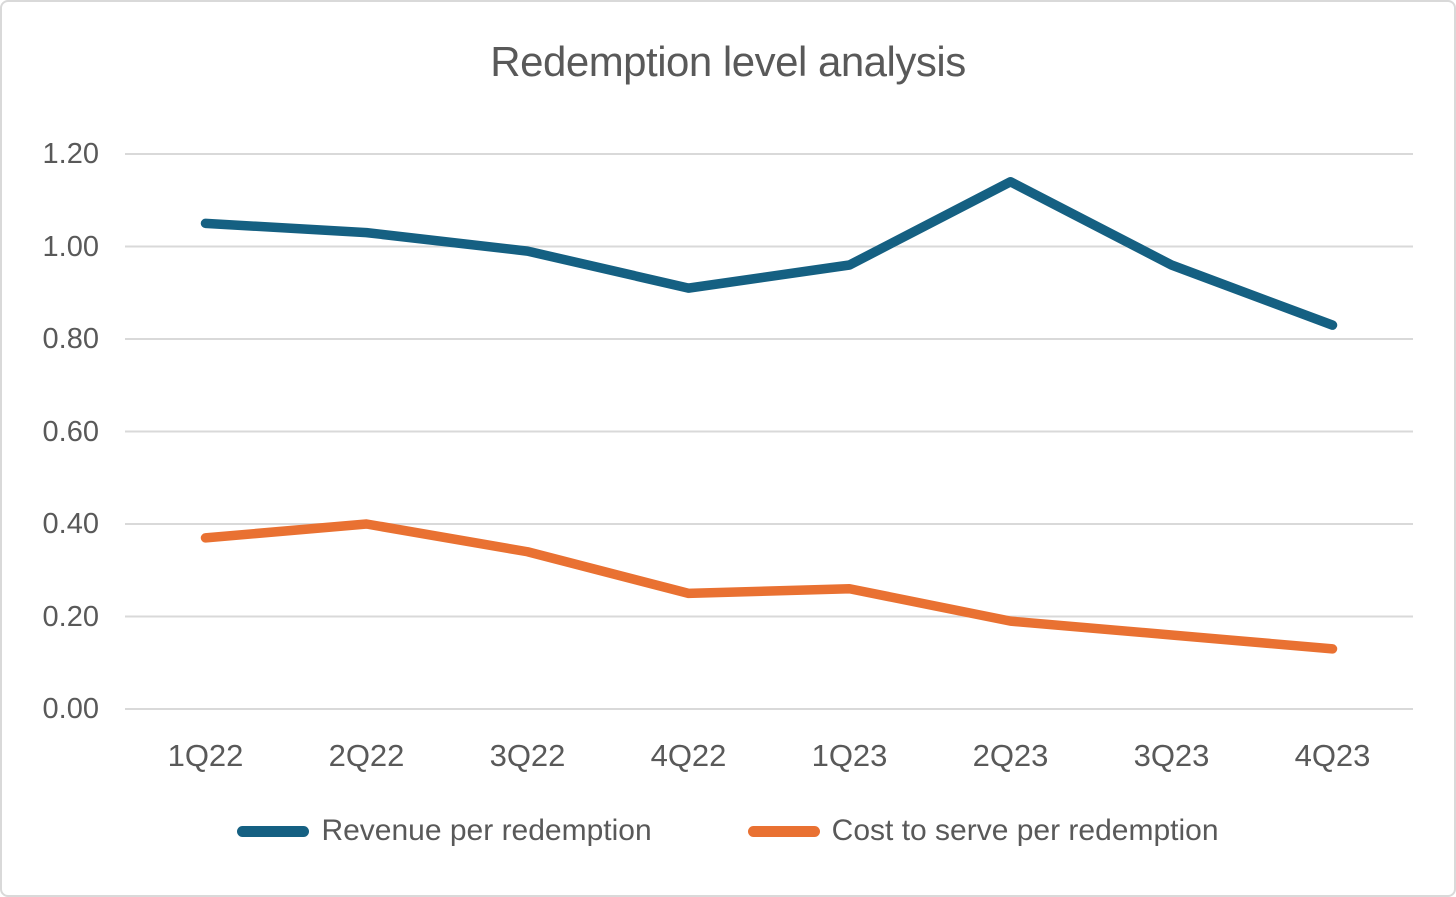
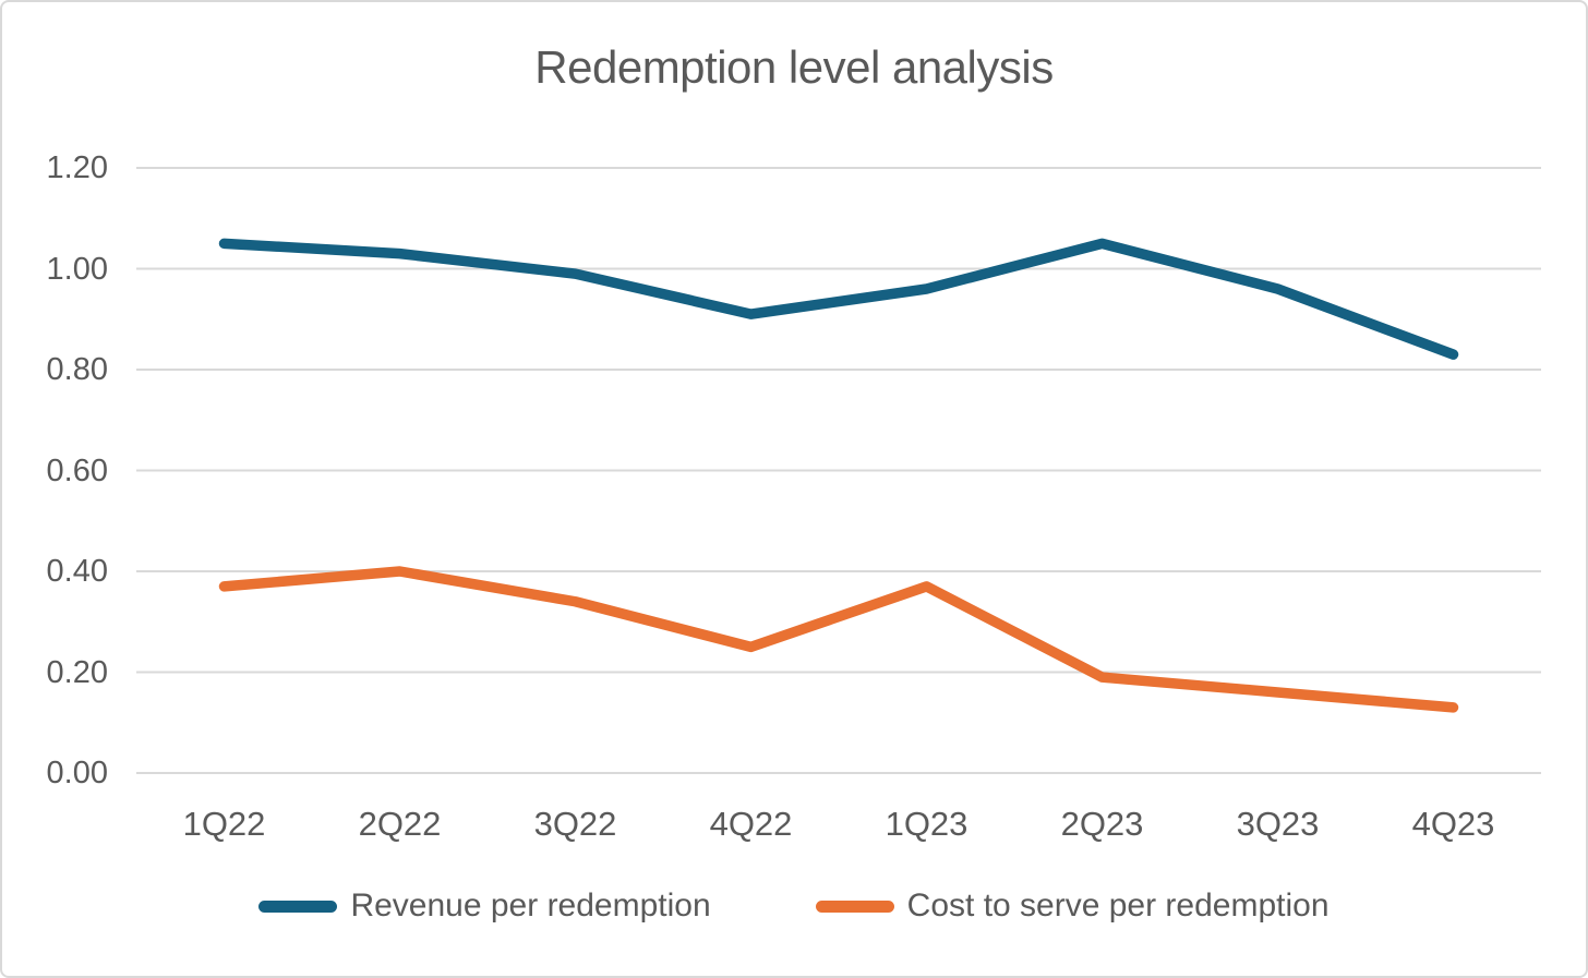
Cost to serve per redemption/1Q23: 0.26 -> 0.37
Revenue per redemption/2Q23: 1.14 -> 1.05
